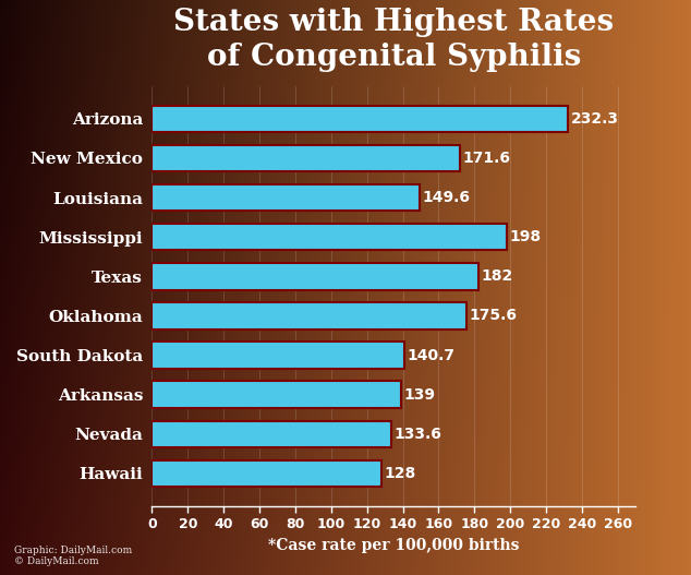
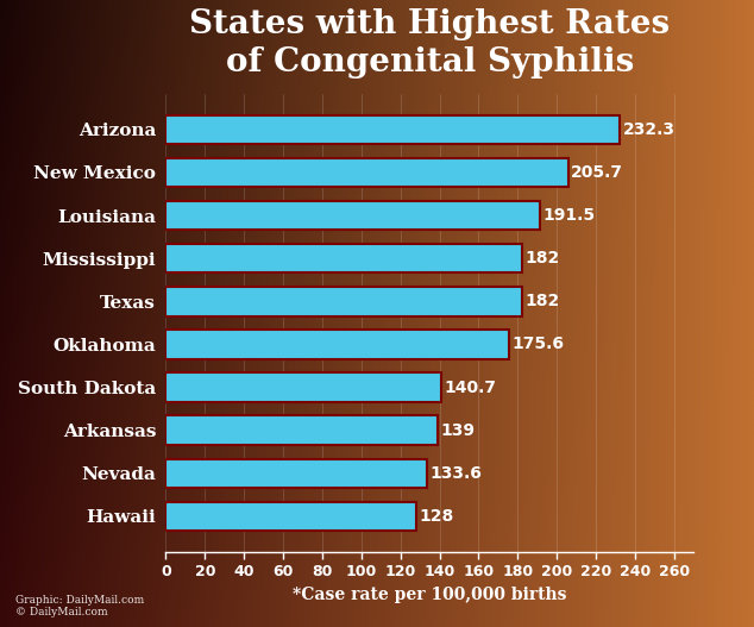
New Mexico: 171.6 -> 205.7
Louisiana: 149.6 -> 191.5
Mississippi: 198 -> 182
